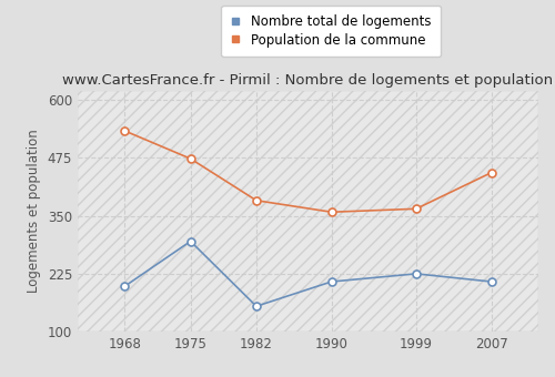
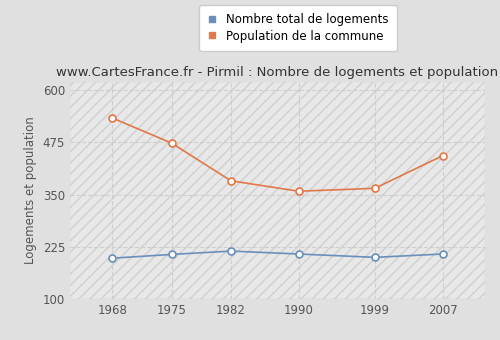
Nombre total de logements/1975: 295 -> 207
Nombre total de logements/1982: 155 -> 215
Nombre total de logements/1999: 225 -> 200
